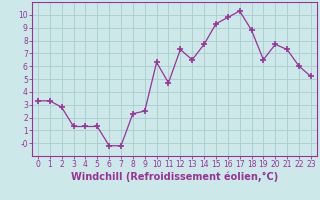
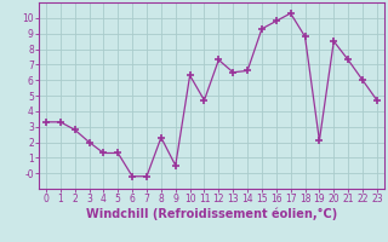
3: 1.3 -> 2.0
9: 2.5 -> 0.5
14: 7.7 -> 6.6
19: 6.5 -> 2.1
20: 7.7 -> 8.5
23: 5.2 -> 4.7
